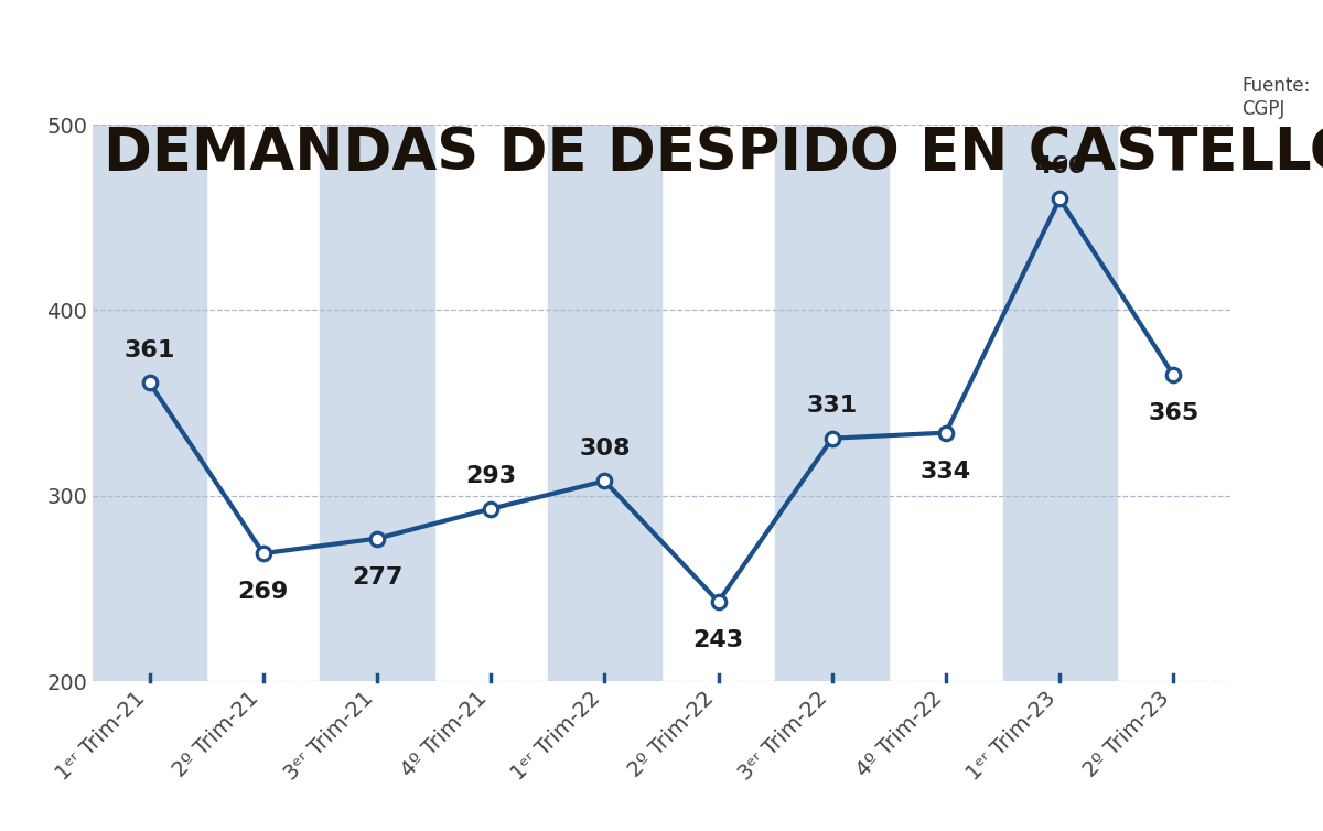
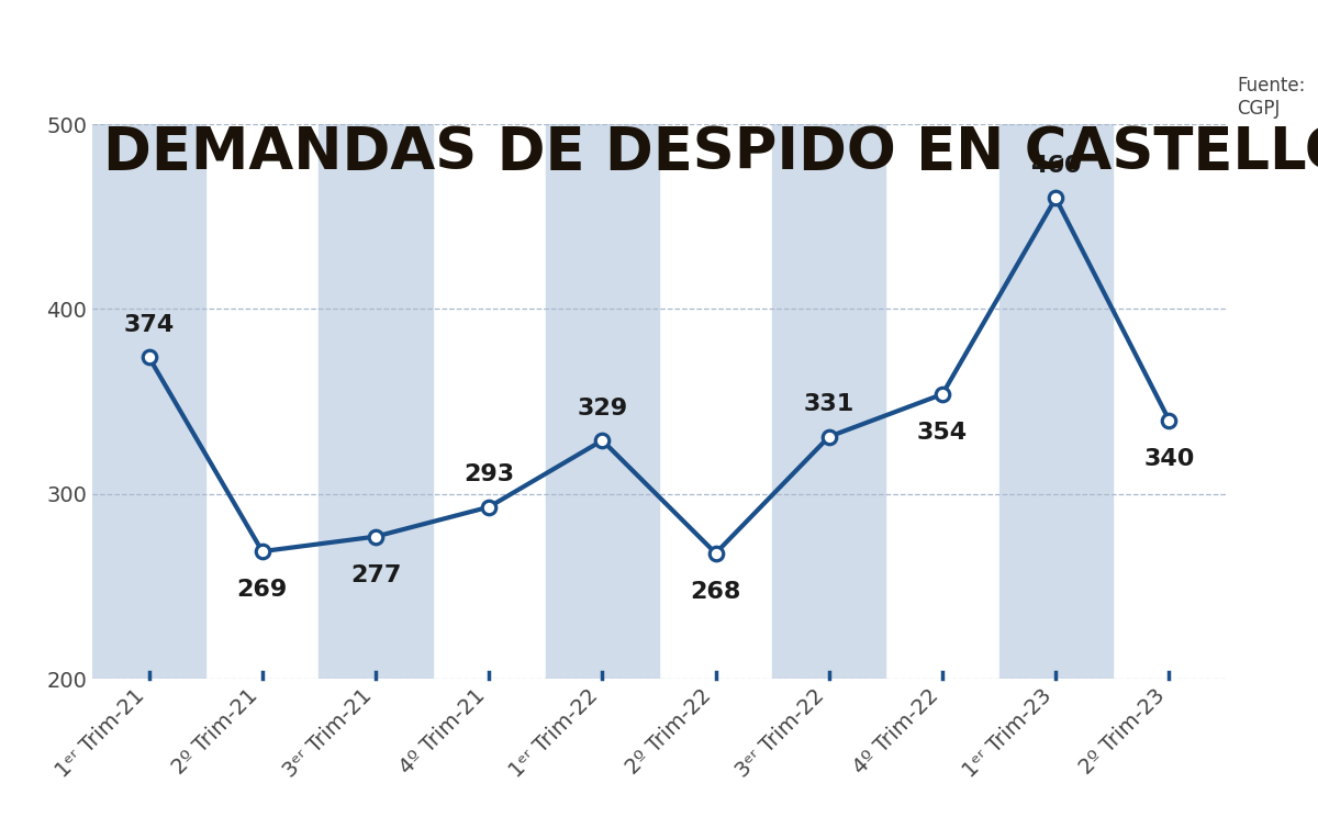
1ᵉʳ Trim-21: 361 -> 374
1ᵉʳ Trim-22: 308 -> 329
2º Trim-22: 243 -> 268
4º Trim-22: 334 -> 354
2º Trim-23: 365 -> 340
